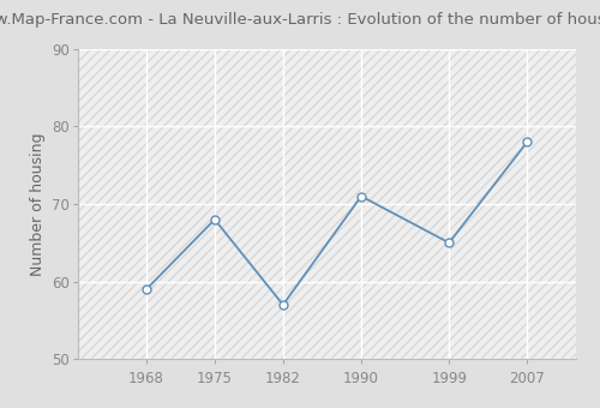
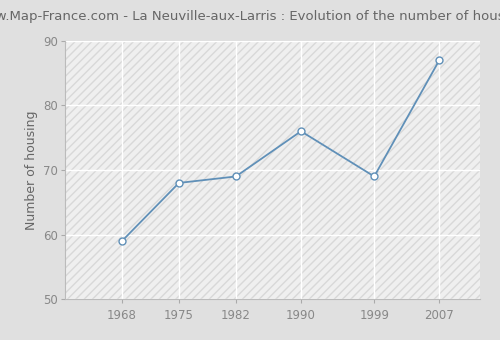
1982: 57 -> 69
1990: 71 -> 76
1999: 65 -> 69
2007: 78 -> 87
